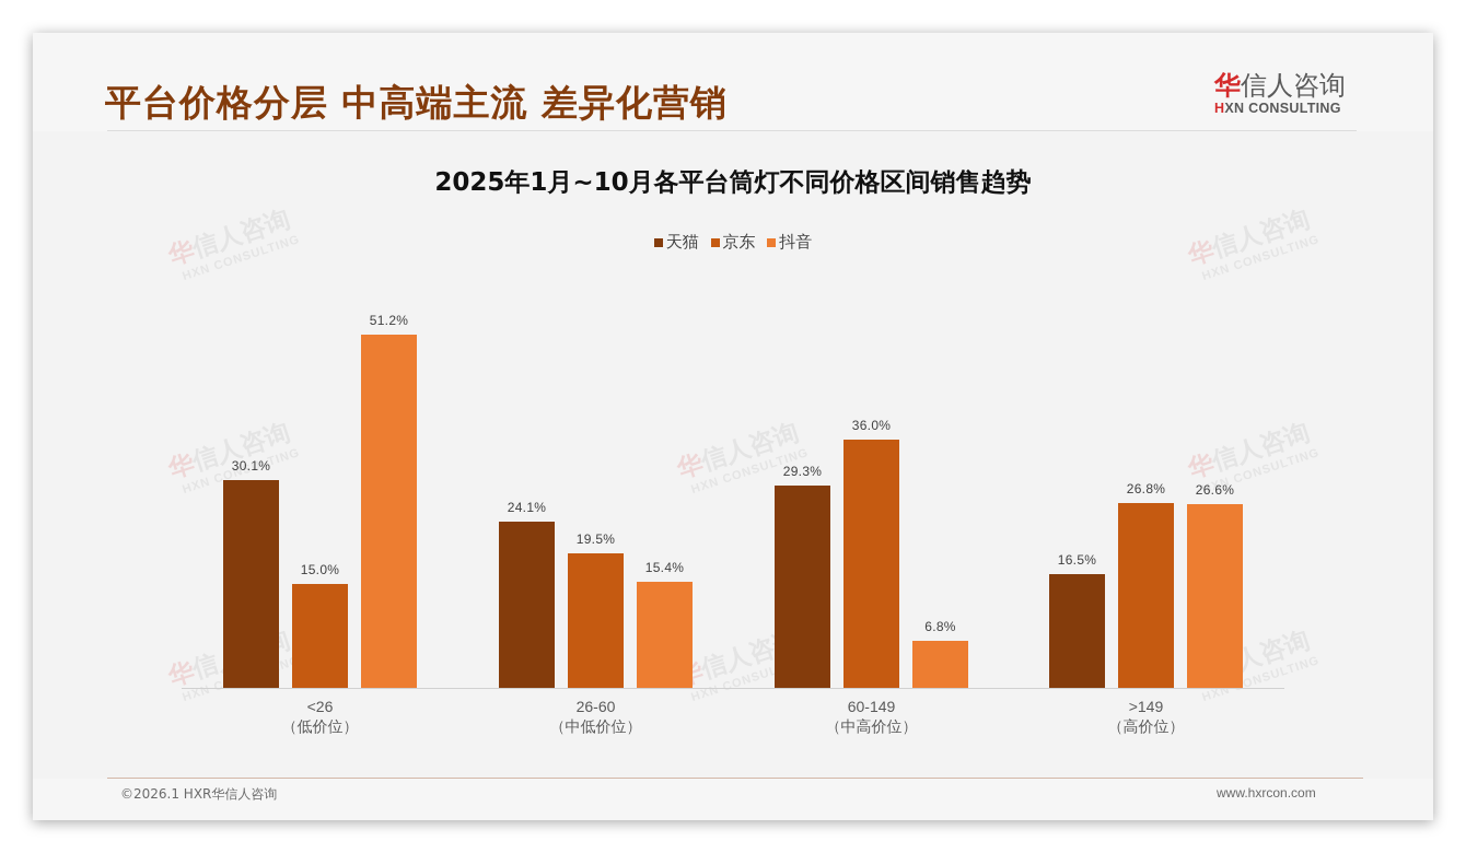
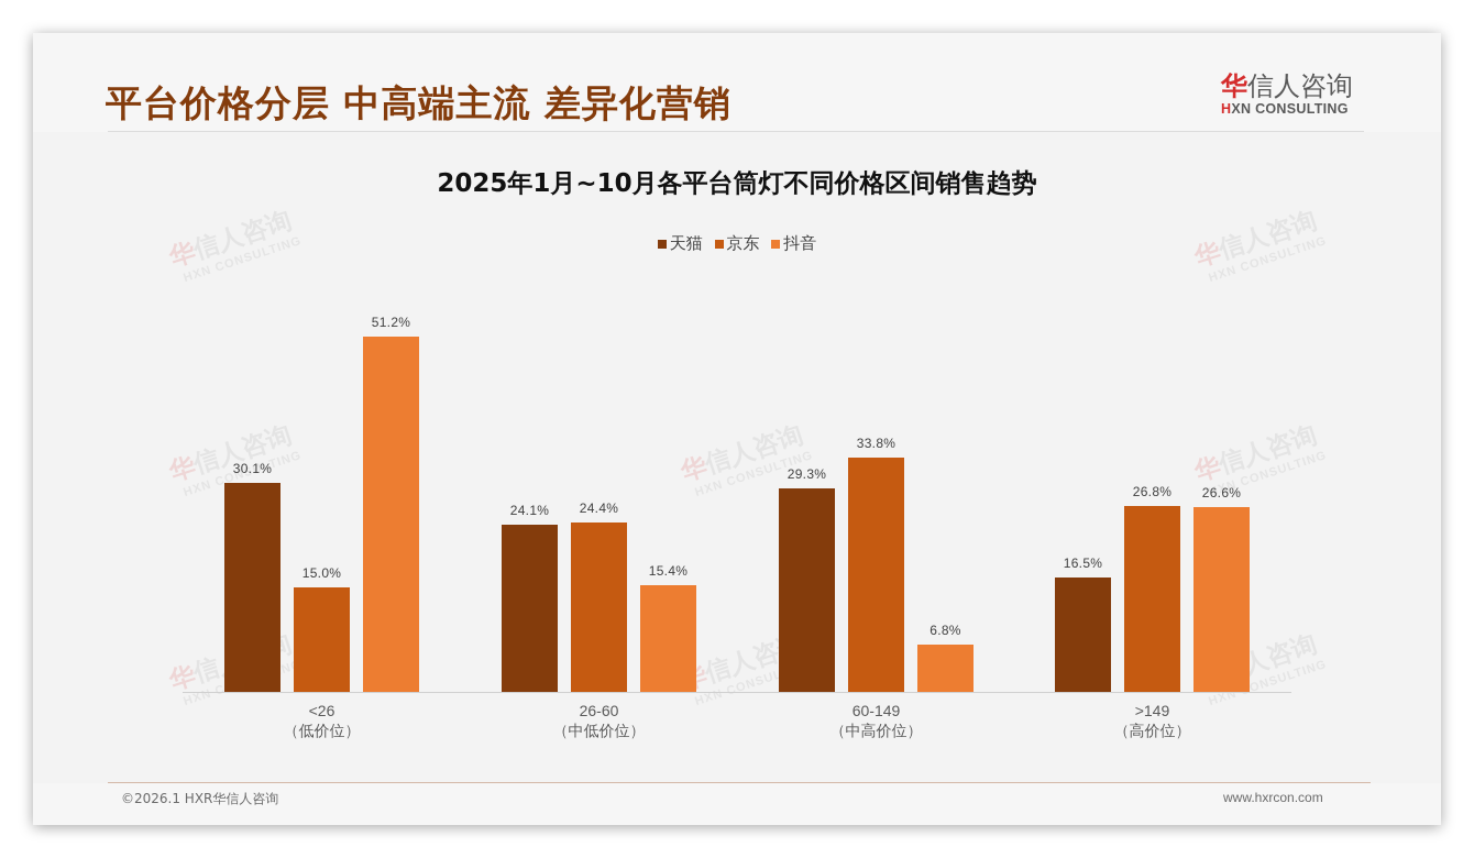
京东/26-60: 19.5% -> 24.4%
京东/60-149: 36.0% -> 33.8%
